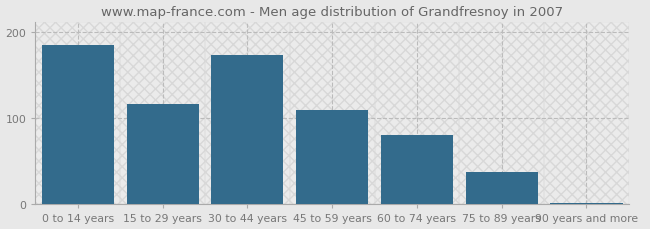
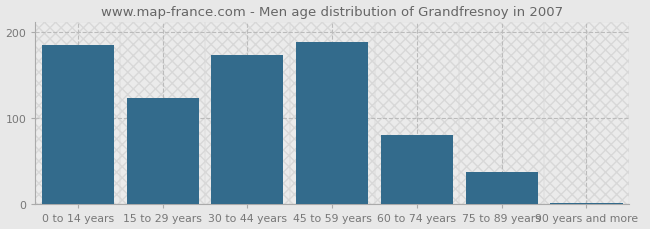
15 to 29 years: 116 -> 123
45 to 59 years: 110 -> 188
